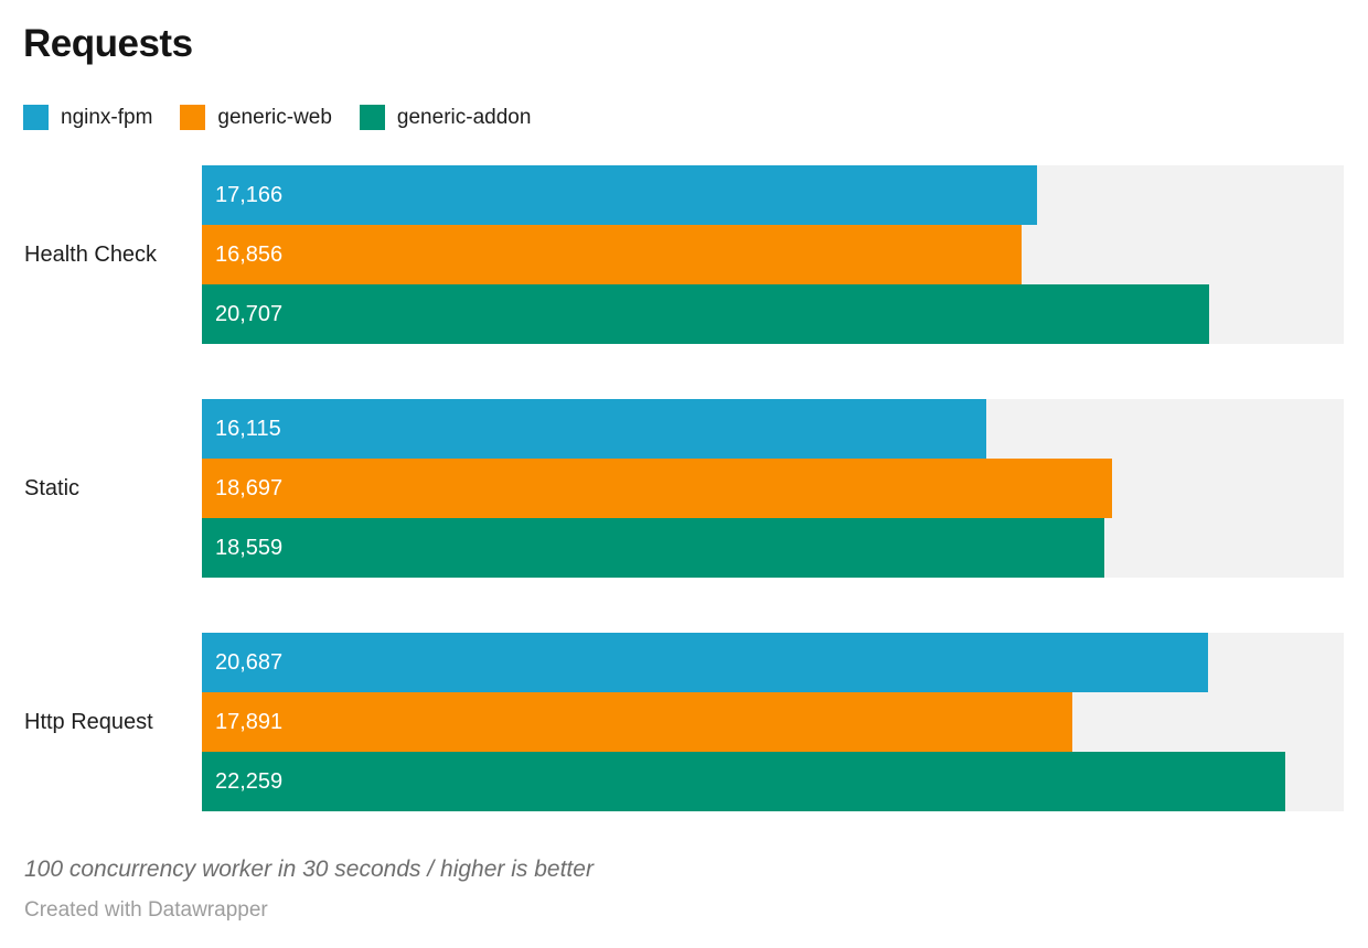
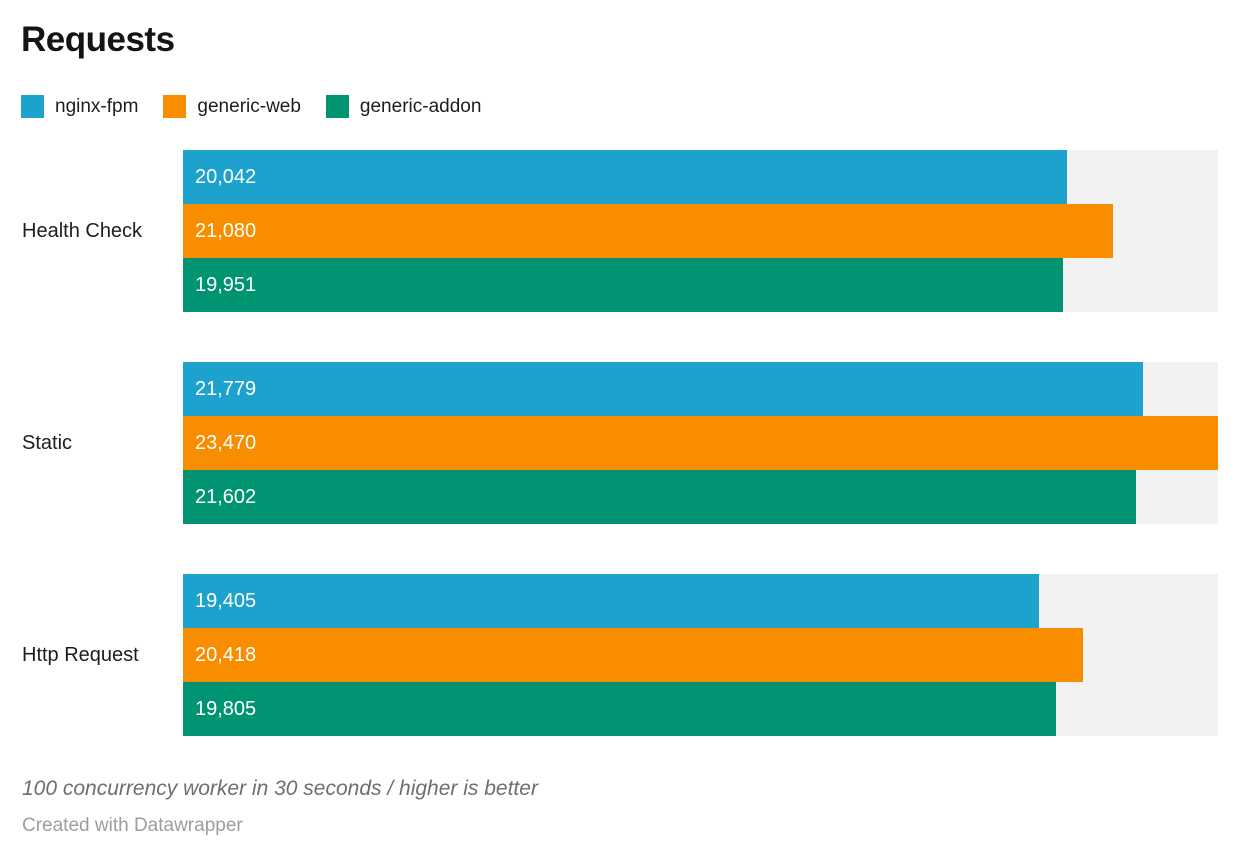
nginx-fpm/Health Check: 17,166 -> 20,042
generic-web/Health Check: 16,856 -> 21,080
generic-addon/Health Check: 20,707 -> 19,951
nginx-fpm/Static: 16,115 -> 21,779
generic-web/Static: 18,697 -> 23,470
generic-addon/Static: 18,559 -> 21,602
nginx-fpm/Http Request: 20,687 -> 19,405
generic-web/Http Request: 17,891 -> 20,418
generic-addon/Http Request: 22,259 -> 19,805
